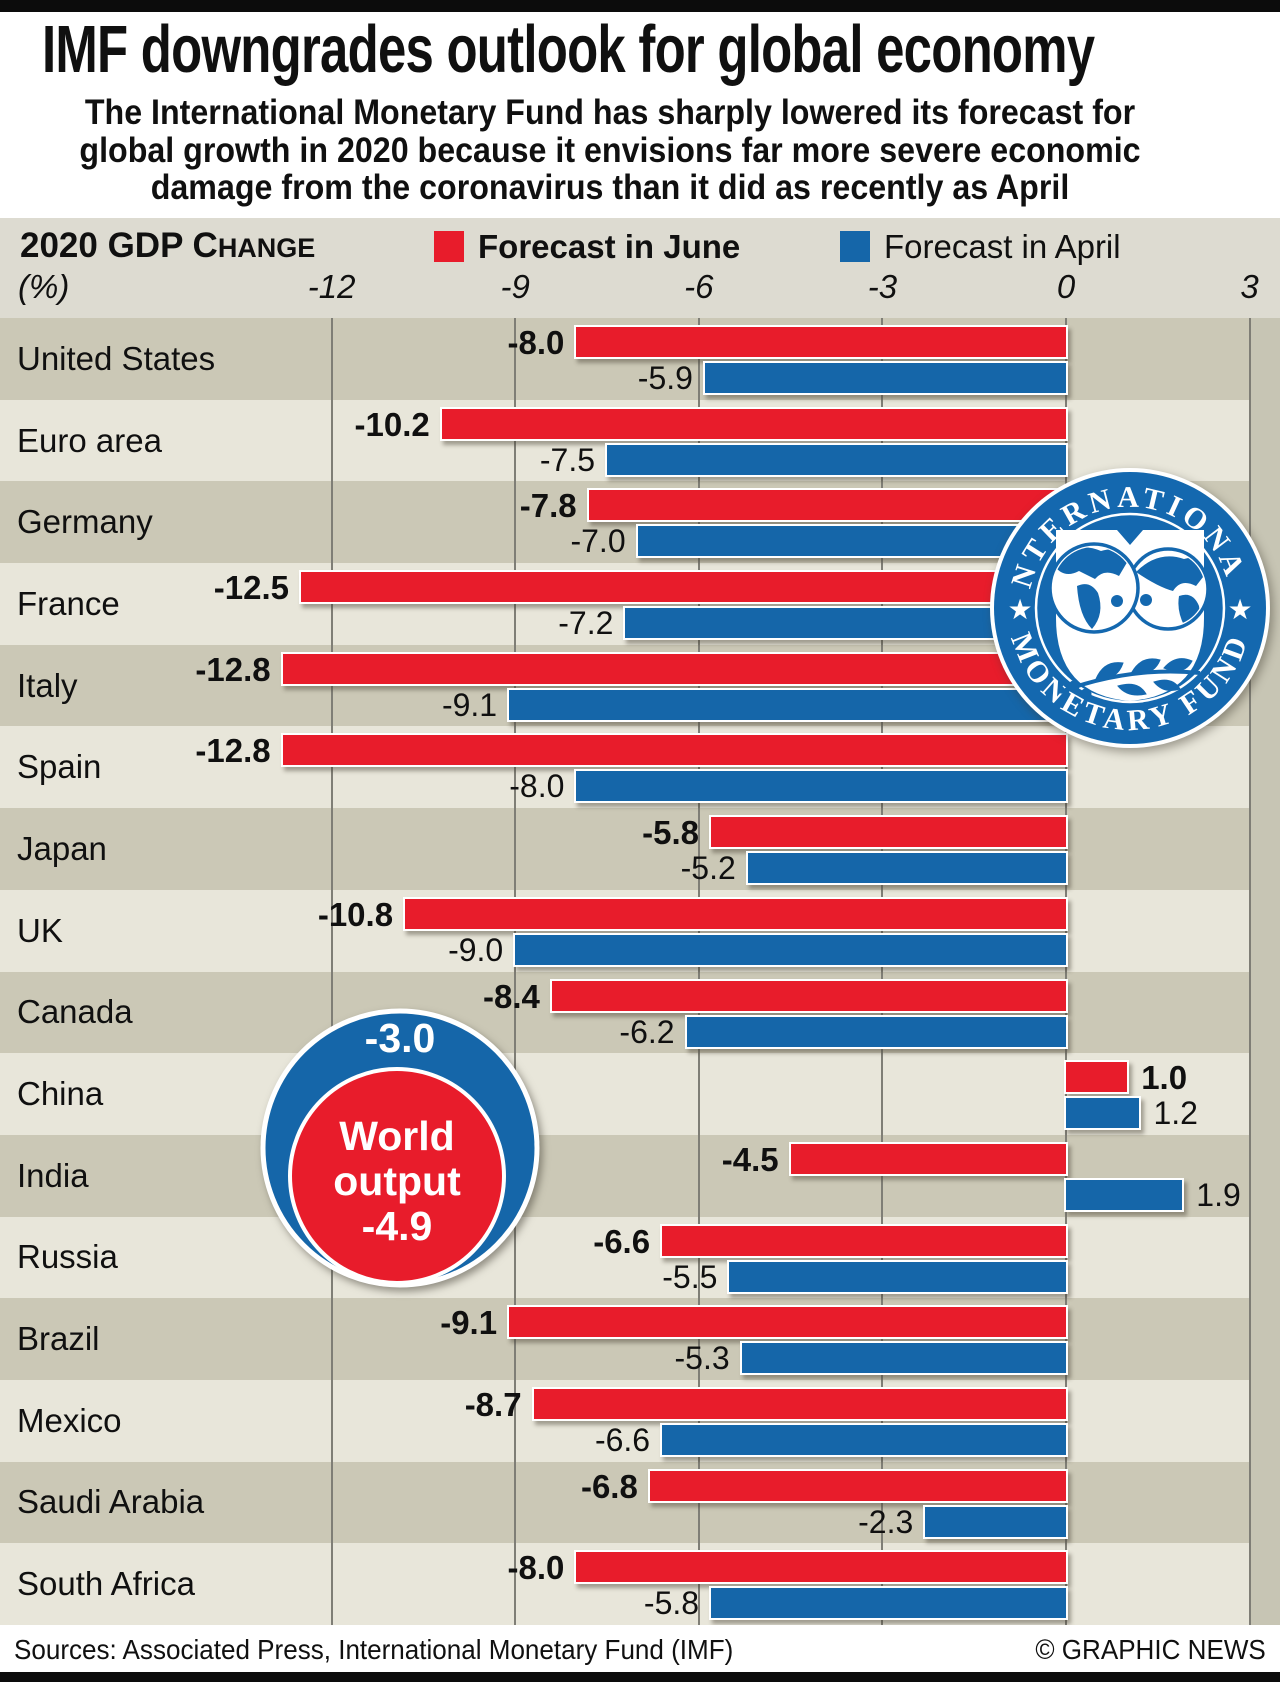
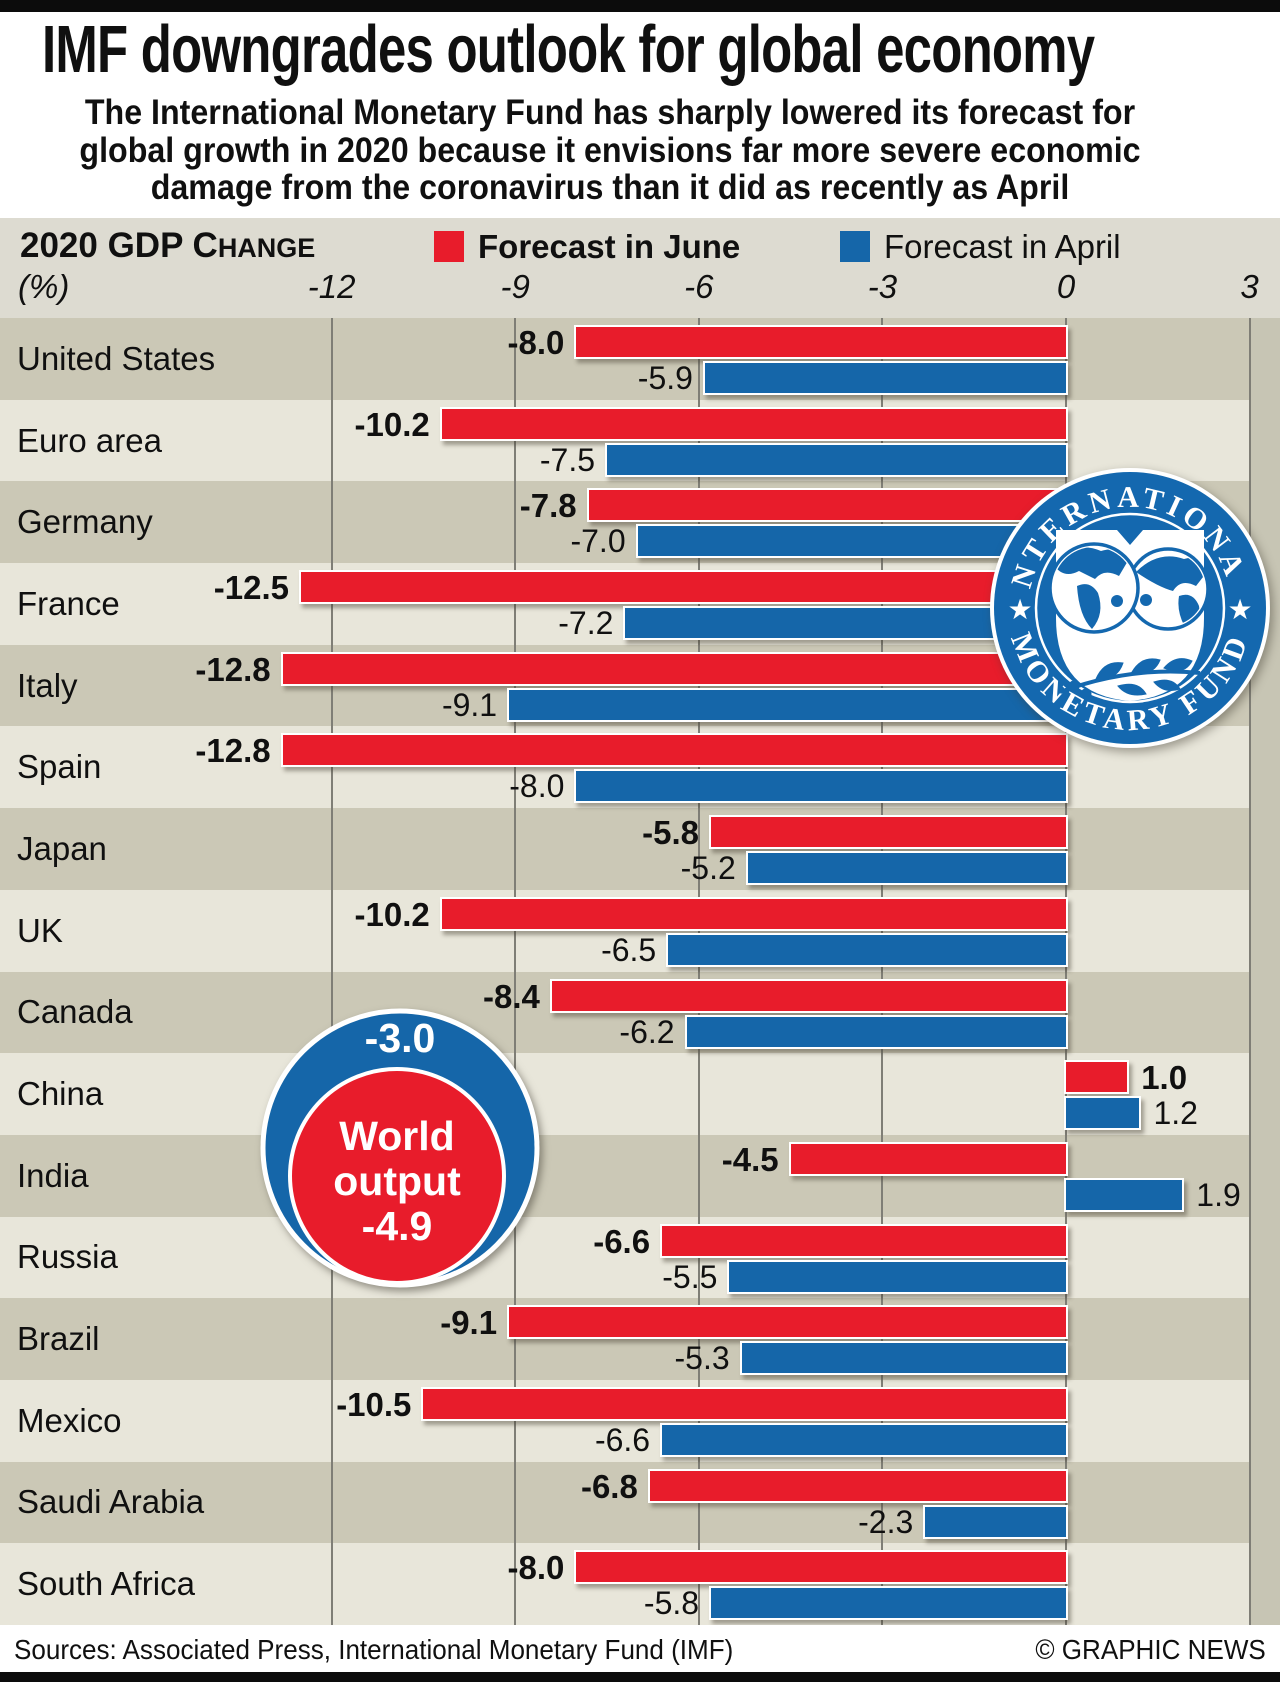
Forecast in June/UK: -10.8 -> -10.2
Forecast in April/UK: -9.0 -> -6.5
Forecast in June/Mexico: -8.7 -> -10.5
